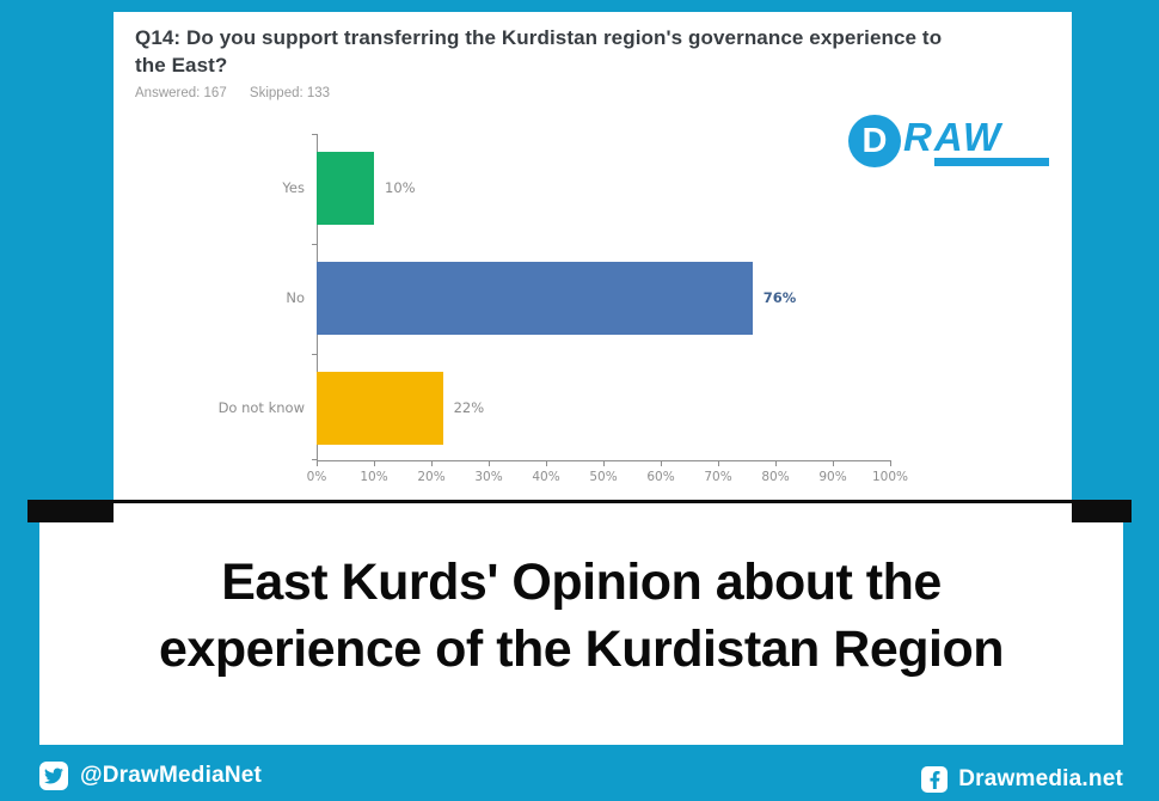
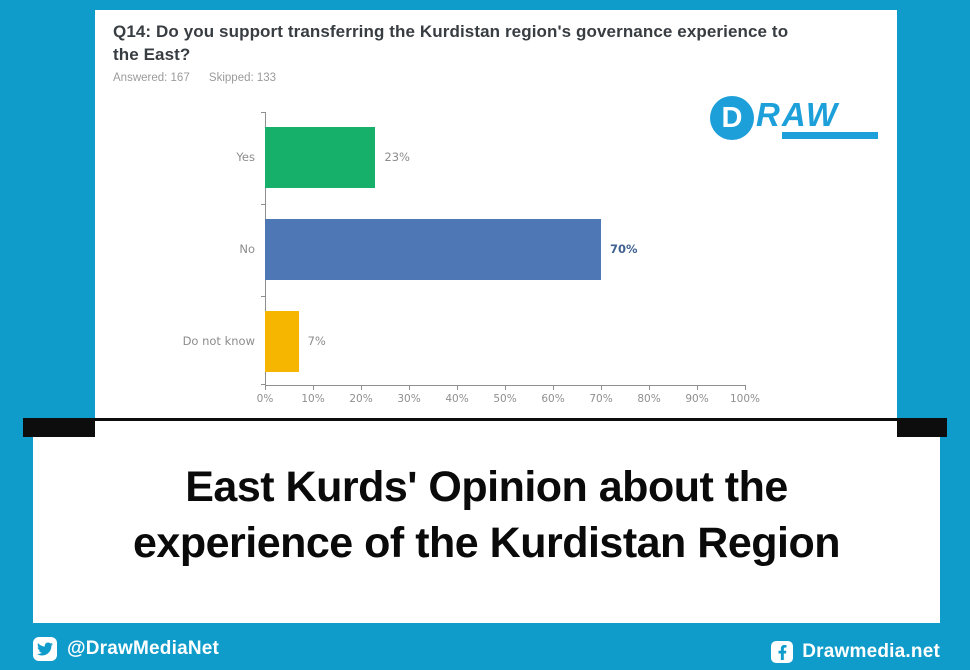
Yes: 10% -> 23%
No: 76% -> 70%
Do not know: 22% -> 7%
